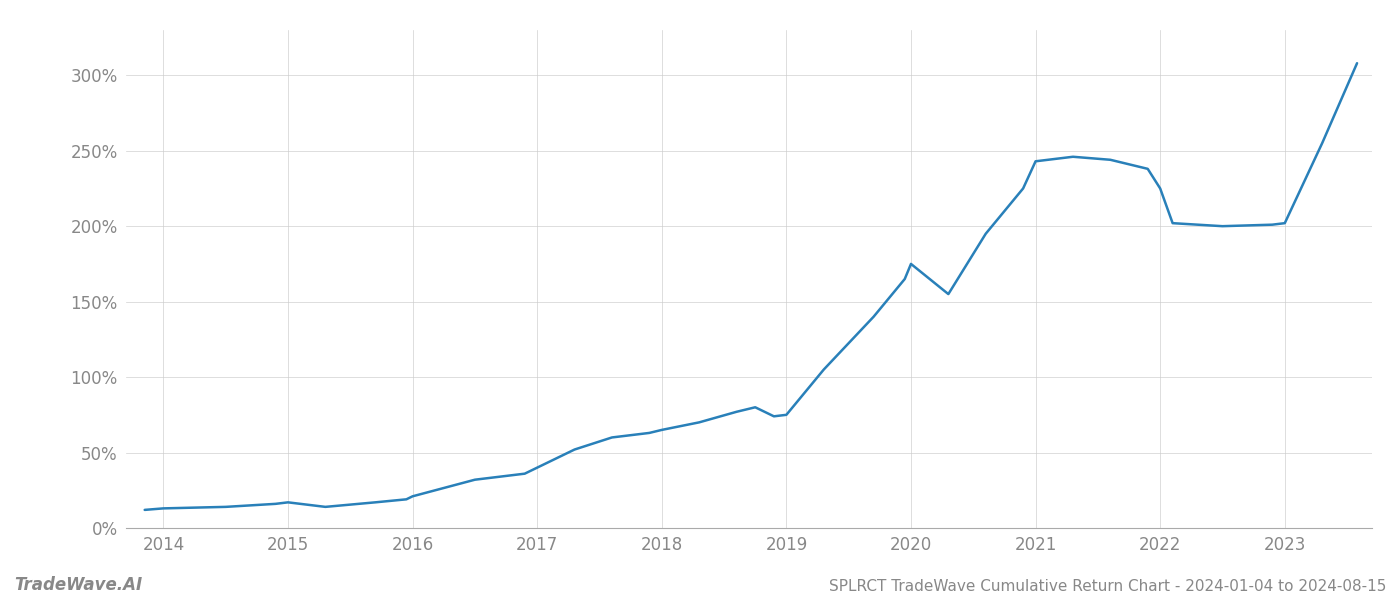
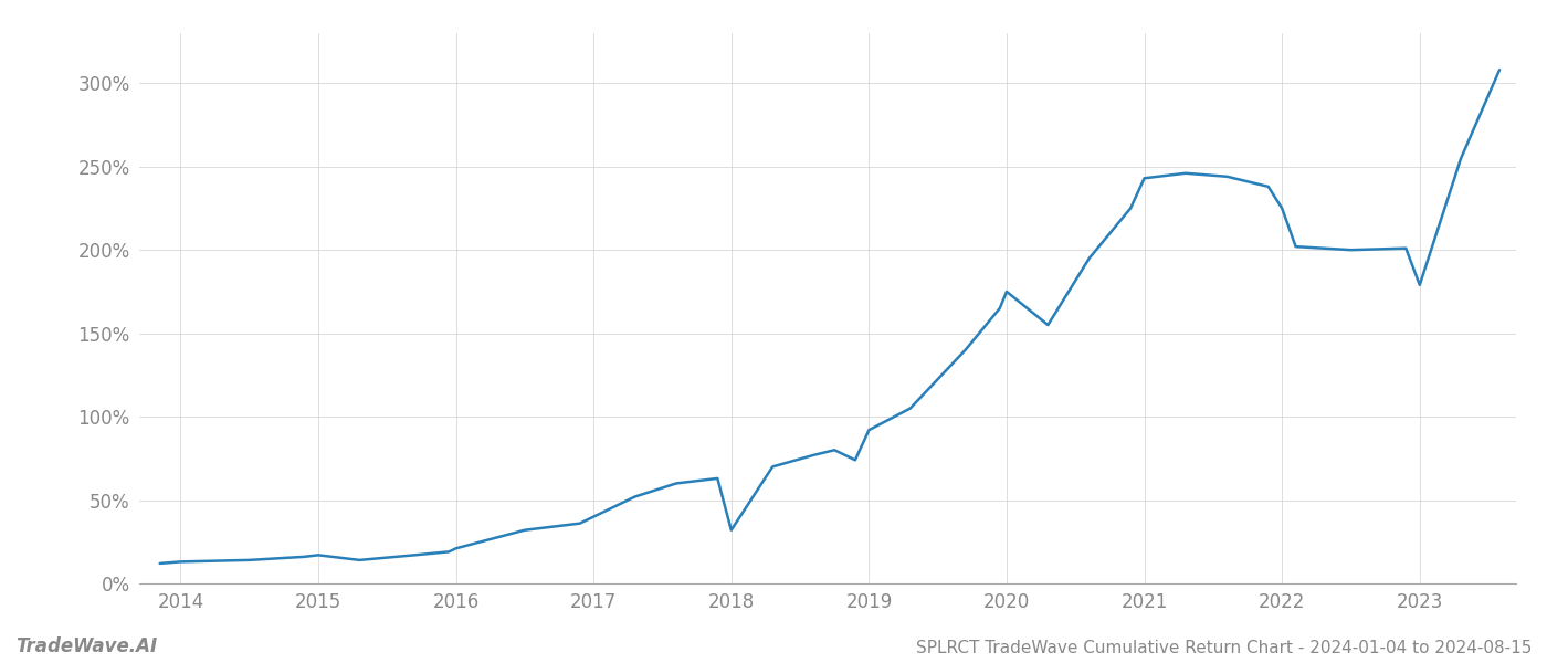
2018: 65% -> 32%
2019: 75% -> 92%
2023: 202% -> 179%
